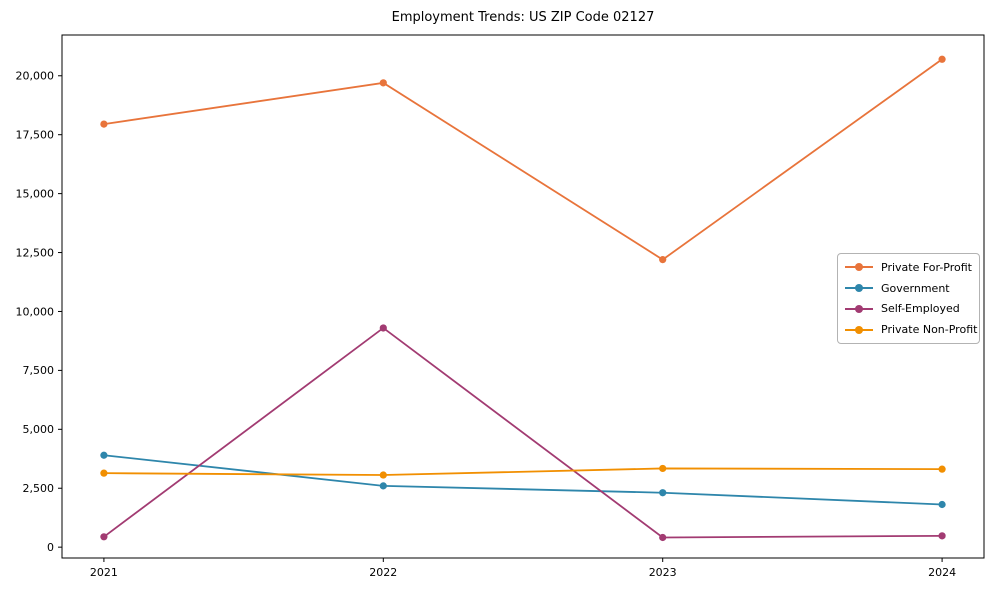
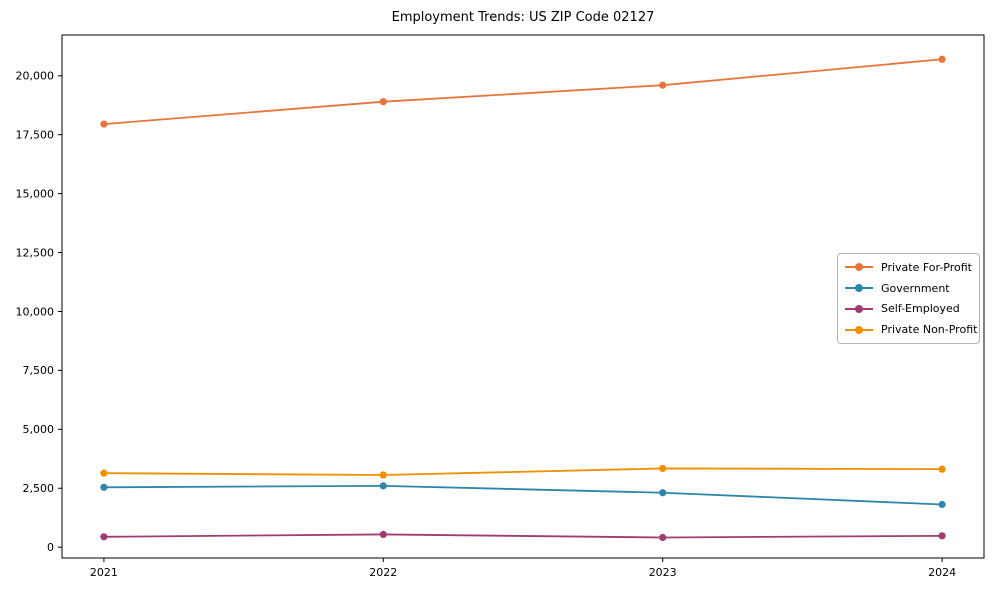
Government/2021: 3900 -> 2500
Private For-Profit/2022: 19700 -> 18900
Self-Employed/2022: 9300 -> 500
Private For-Profit/2023: 12200 -> 19600
